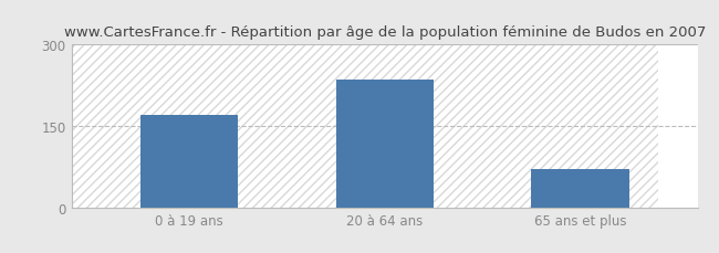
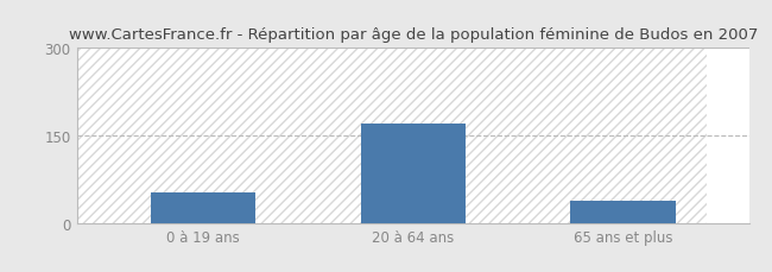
0 à 19 ans: 170 -> 52
20 à 64 ans: 235 -> 170
65 ans et plus: 70 -> 38
